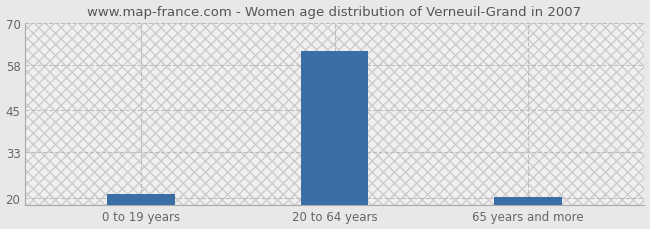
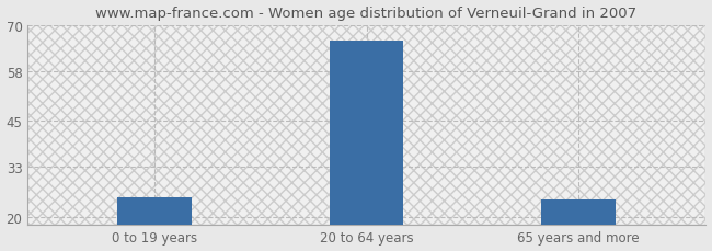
0 to 19 years: 21.0 -> 25.0
20 to 64 years: 62.0 -> 66.0
65 years and more: 20.2 -> 24.5
